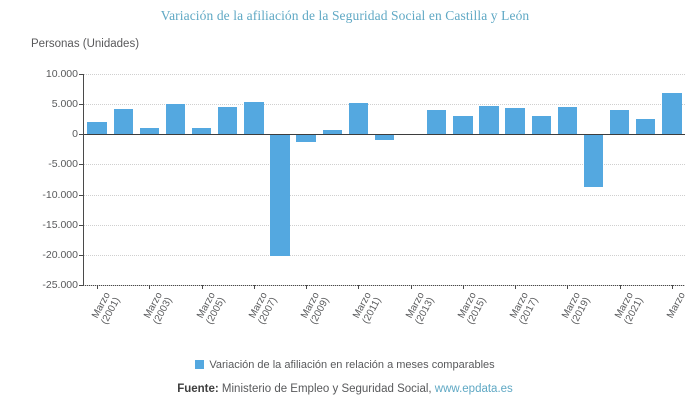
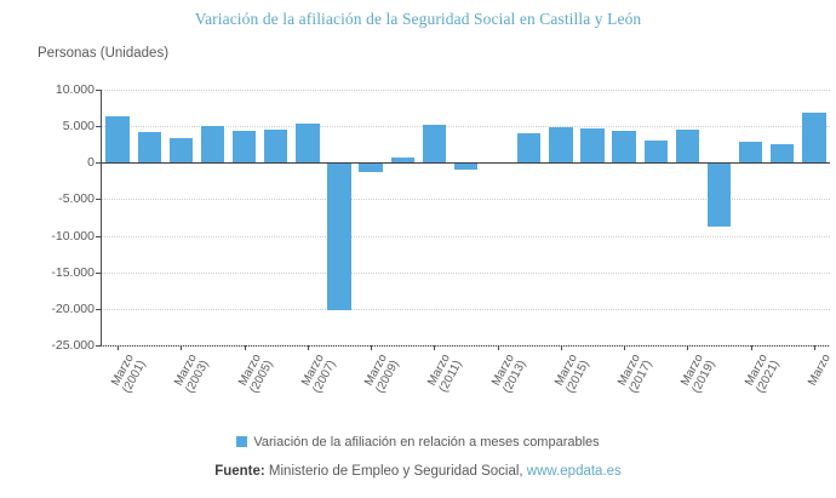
Marzo (2001): 2000 -> 6000
Marzo (2003): 1000 -> 3000
Marzo (2005): 1000 -> 4000
Marzo (2015): 3000 -> 5000
Marzo (2021): 4000 -> 3000
